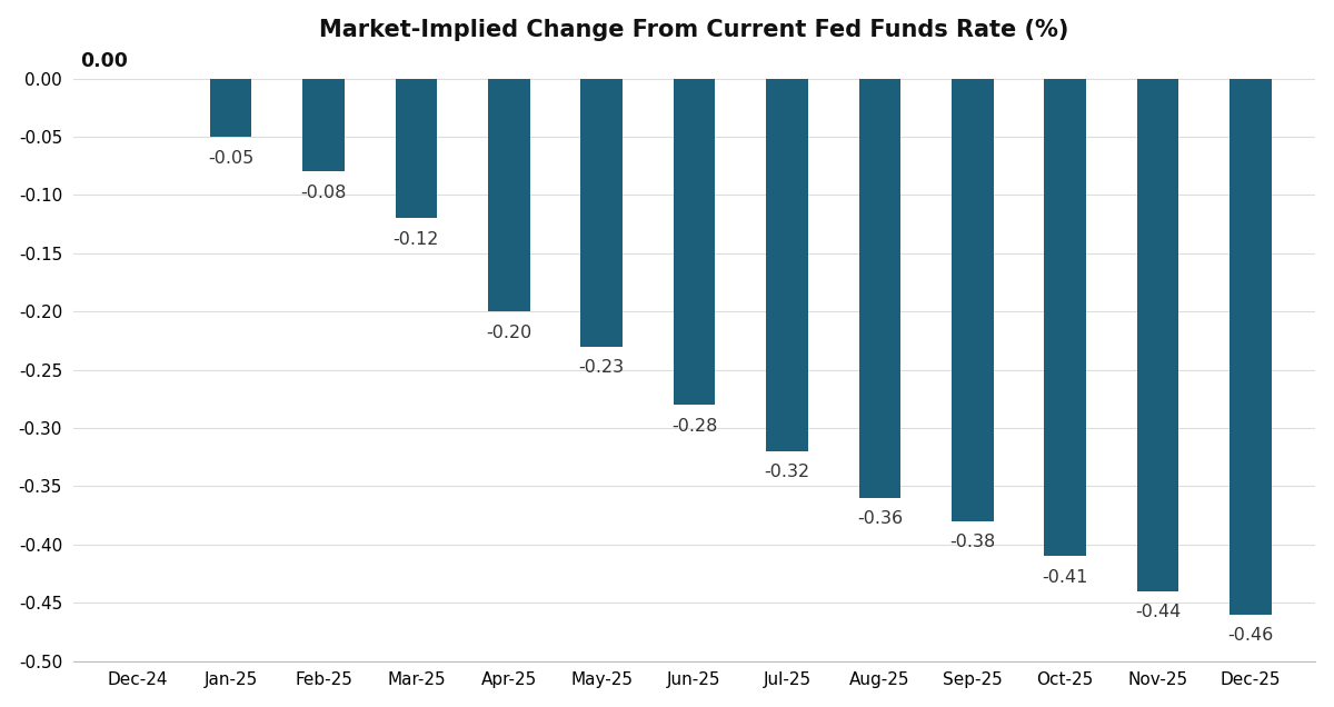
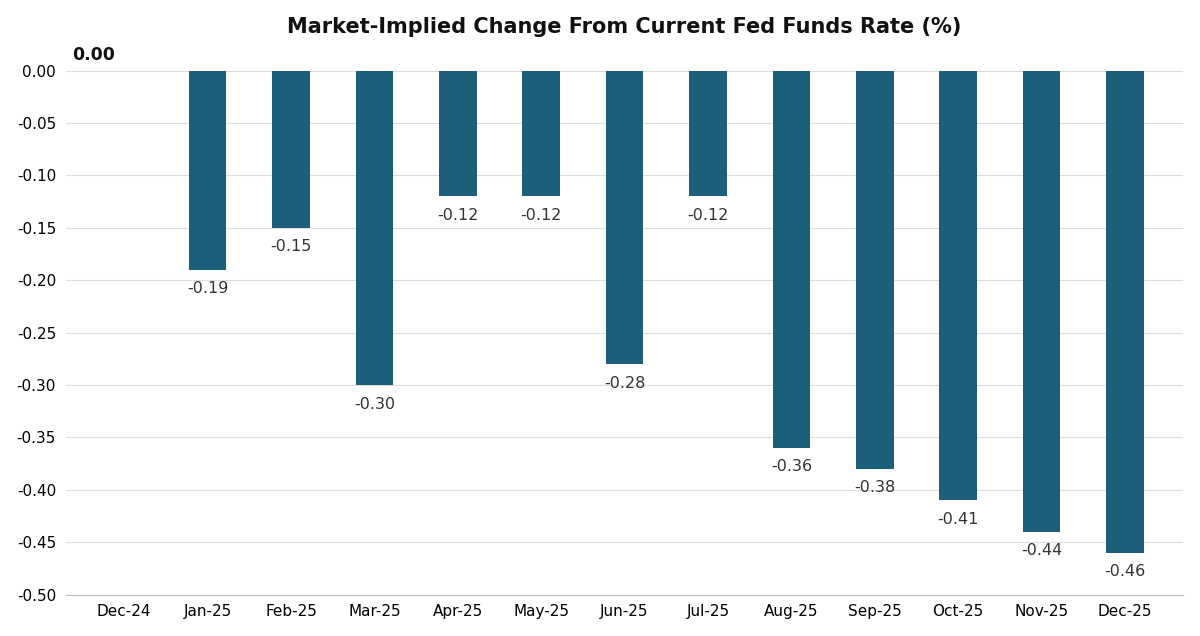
Jan-25: -0.05 -> -0.19
Feb-25: -0.08 -> -0.15
Mar-25: -0.12 -> -0.30
Apr-25: -0.20 -> -0.12
May-25: -0.23 -> -0.12
Jul-25: -0.32 -> -0.12
